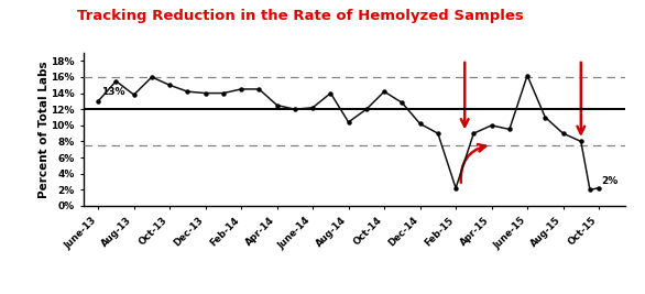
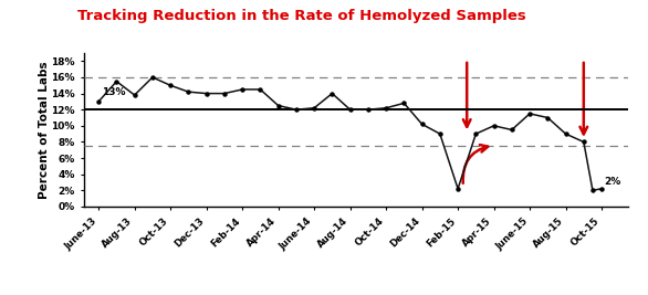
Aug-14: 10.4% -> 12.0%
Oct-14: 14.2% -> 12.2%
June-15: 16.2% -> 11.5%
